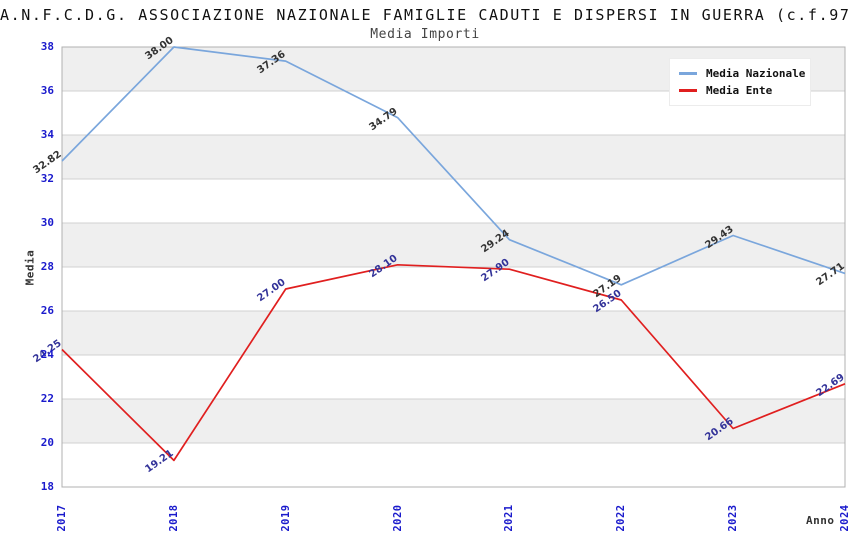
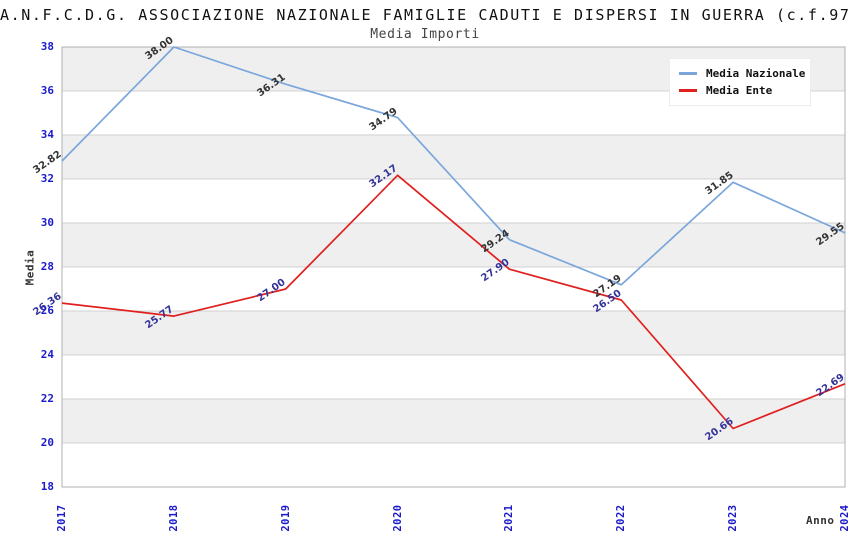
Media Ente/2017: 24.25 -> 26.36
Media Ente/2018: 19.21 -> 25.77
Media Nazionale/2019: 37.36 -> 36.31
Media Ente/2020: 28.10 -> 32.17
Media Nazionale/2023: 29.43 -> 31.85
Media Nazionale/2024: 27.71 -> 29.55
